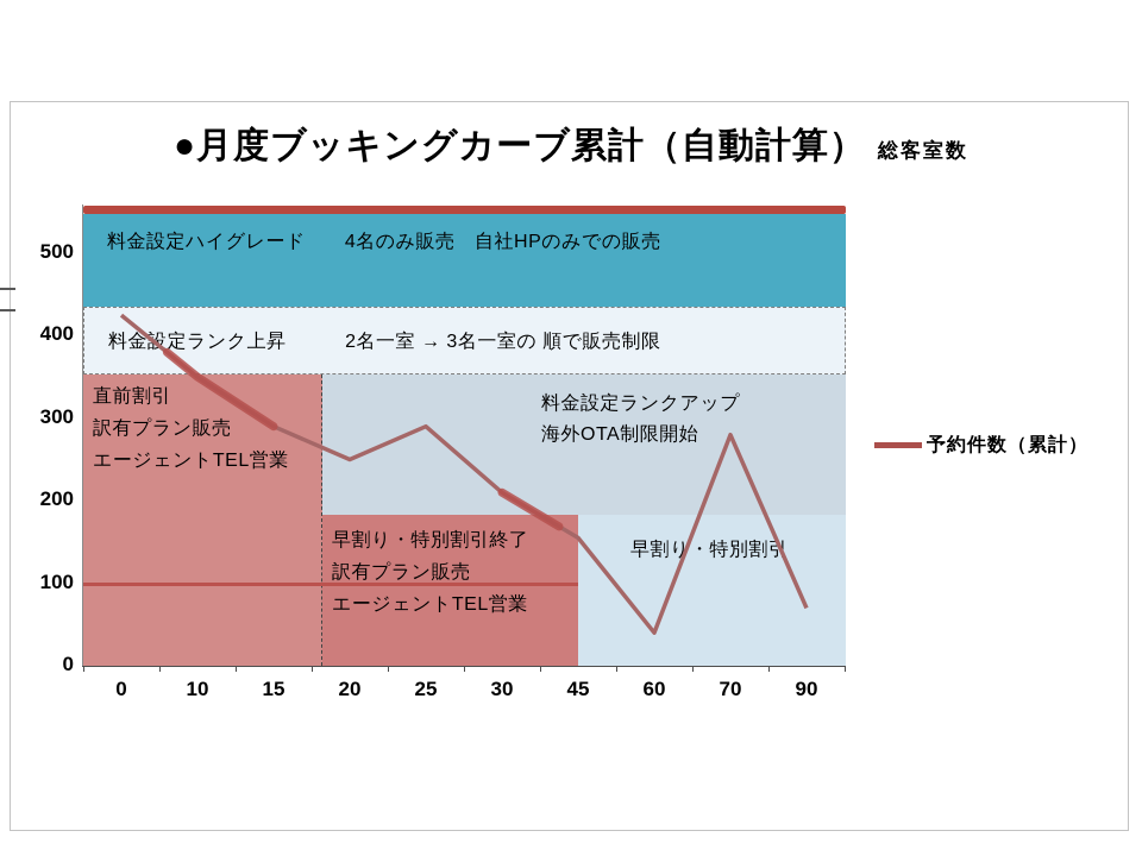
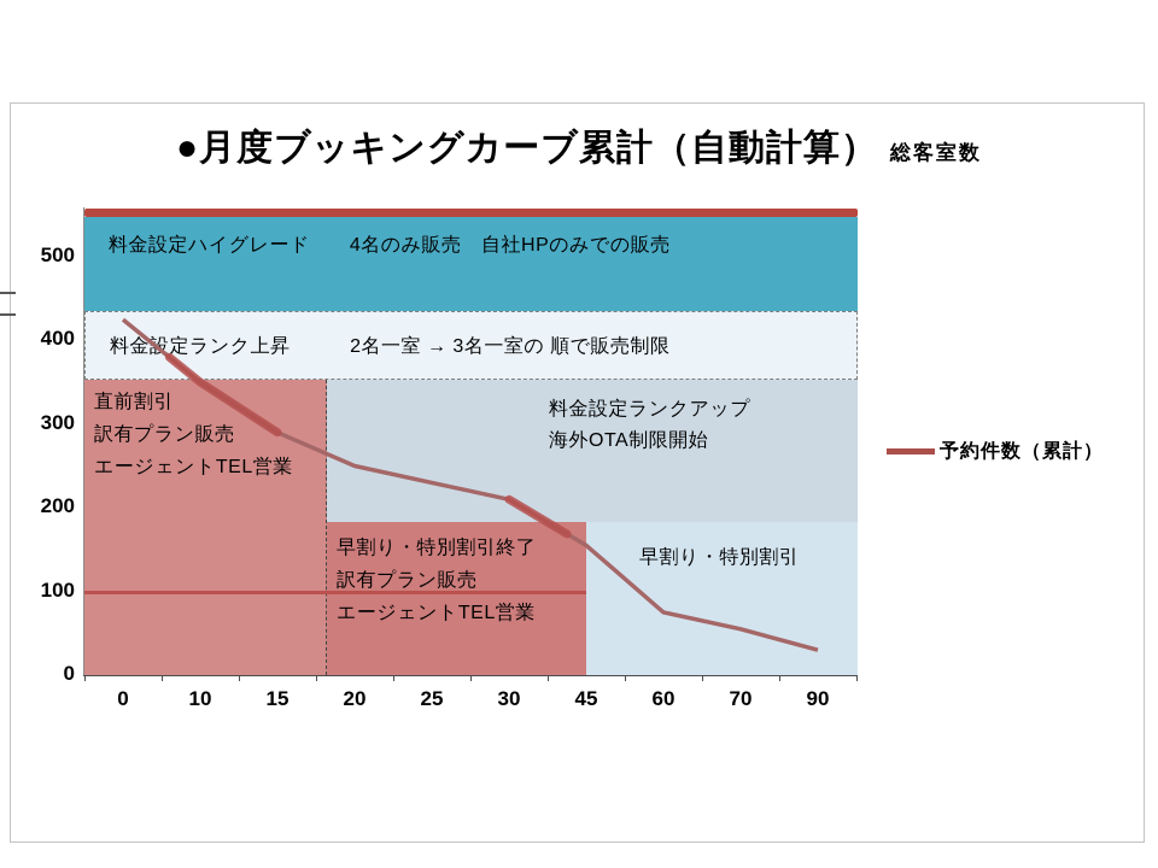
25: 290 -> 230
60: 40 -> 80
70: 280 -> 60
90: 70 -> 30
